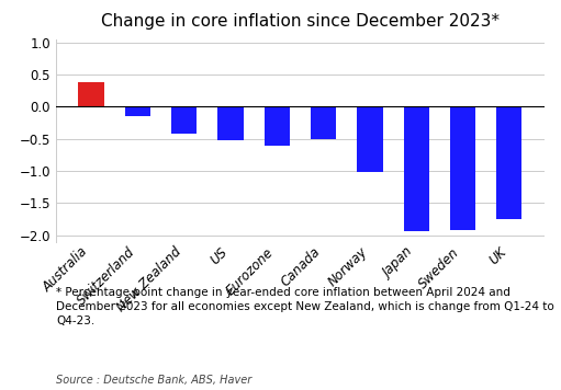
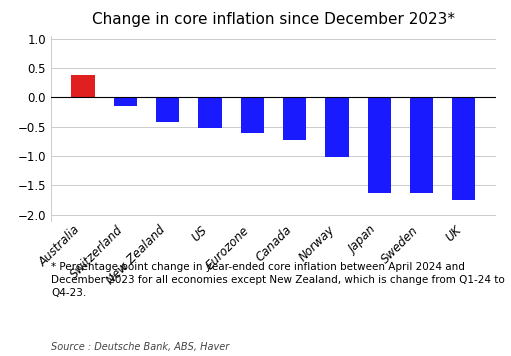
Canada: -0.50 -> -0.72
Japan: -1.94 -> -1.62
Sweden: -1.92 -> -1.62
